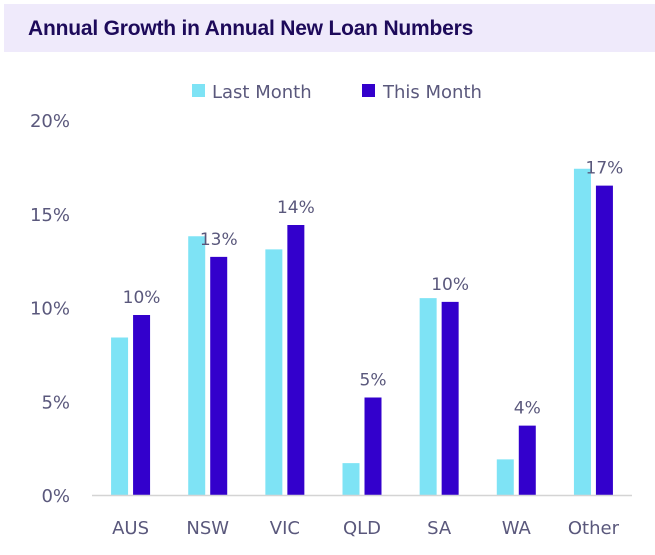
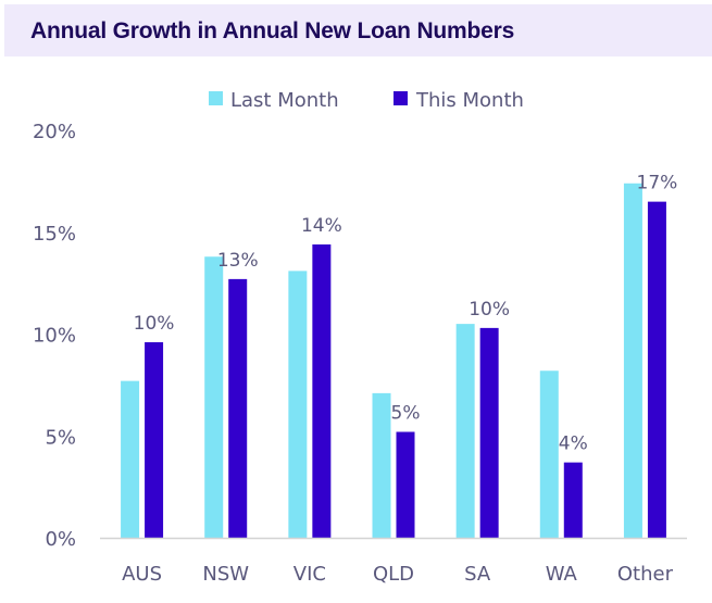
Last Month/AUS: 8.4% -> 7.7%
Last Month/QLD: 1.7% -> 7.1%
Last Month/WA: 1.9% -> 8.2%
